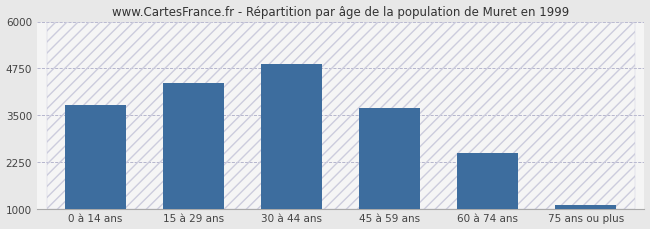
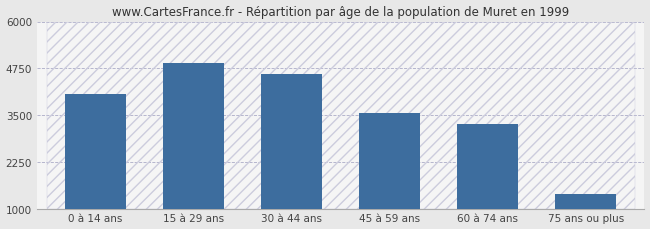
0 à 14 ans: 3780 -> 4050
15 à 29 ans: 4350 -> 4900
30 à 44 ans: 4870 -> 4600
45 à 59 ans: 3700 -> 3550
60 à 74 ans: 2480 -> 3250
75 ans ou plus: 1100 -> 1400
